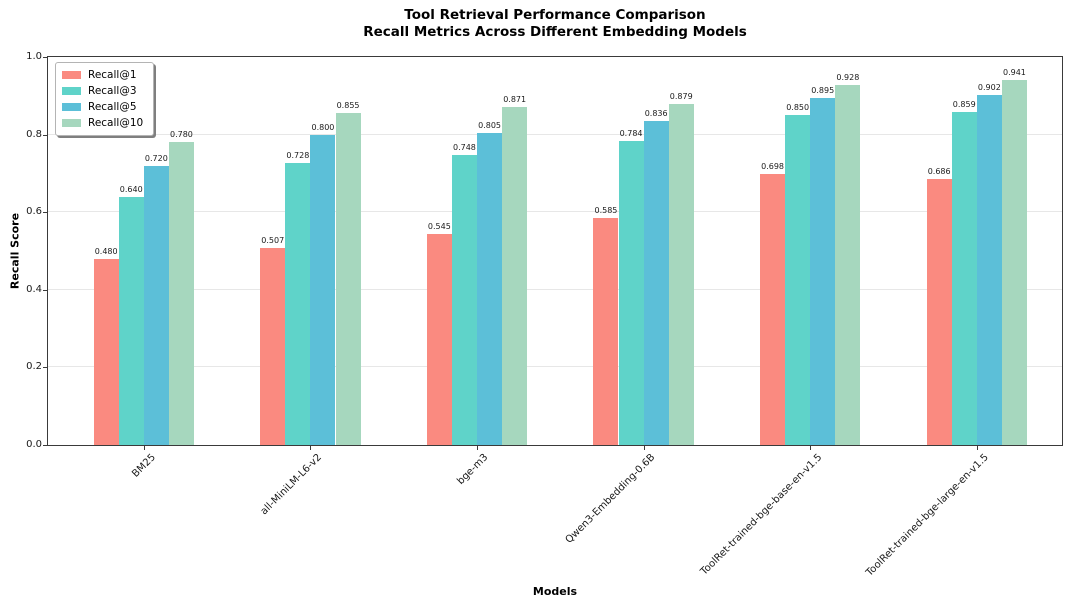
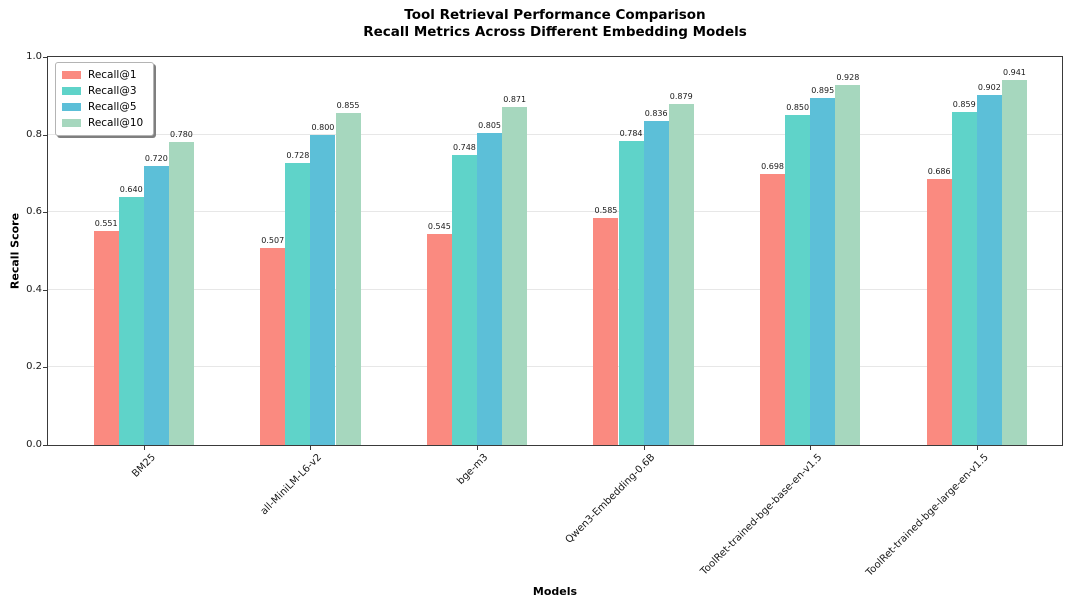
Recall@1/BM25: 0.480 -> 0.551
